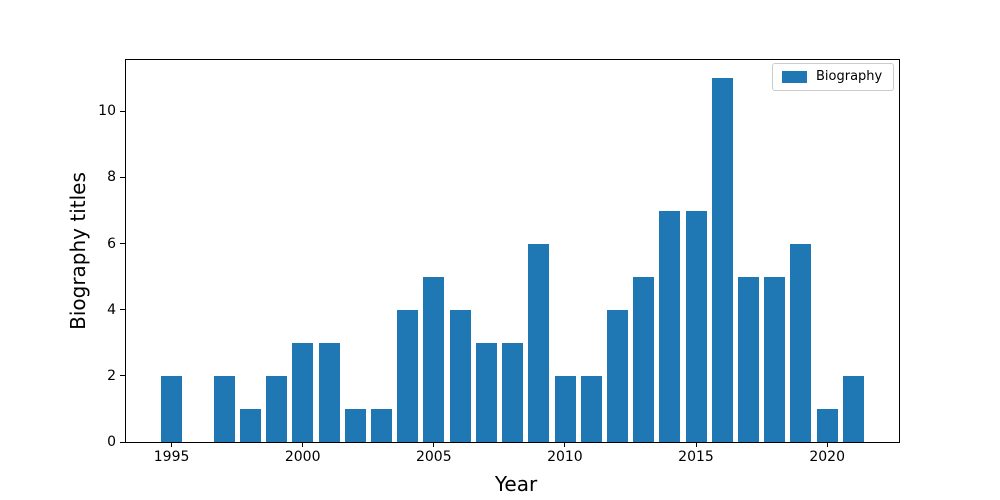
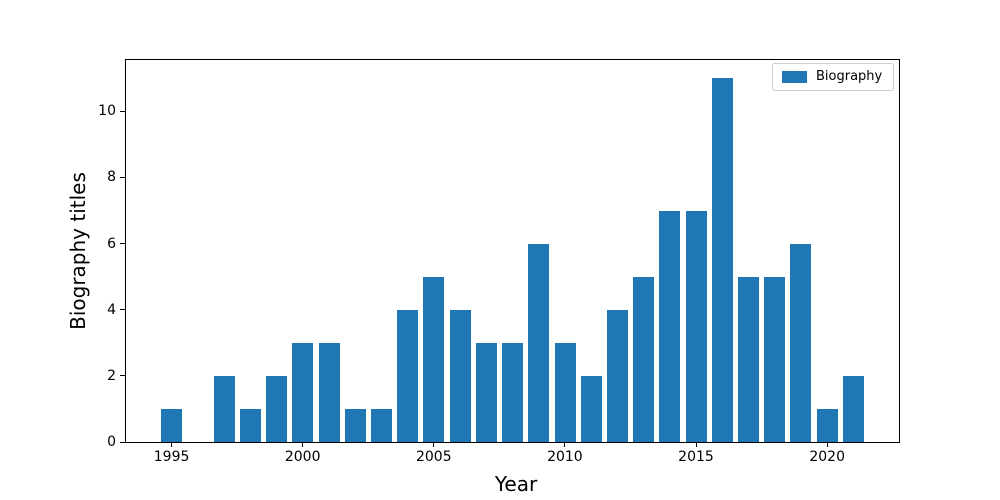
1995: 2 -> 1
2010: 2 -> 3
